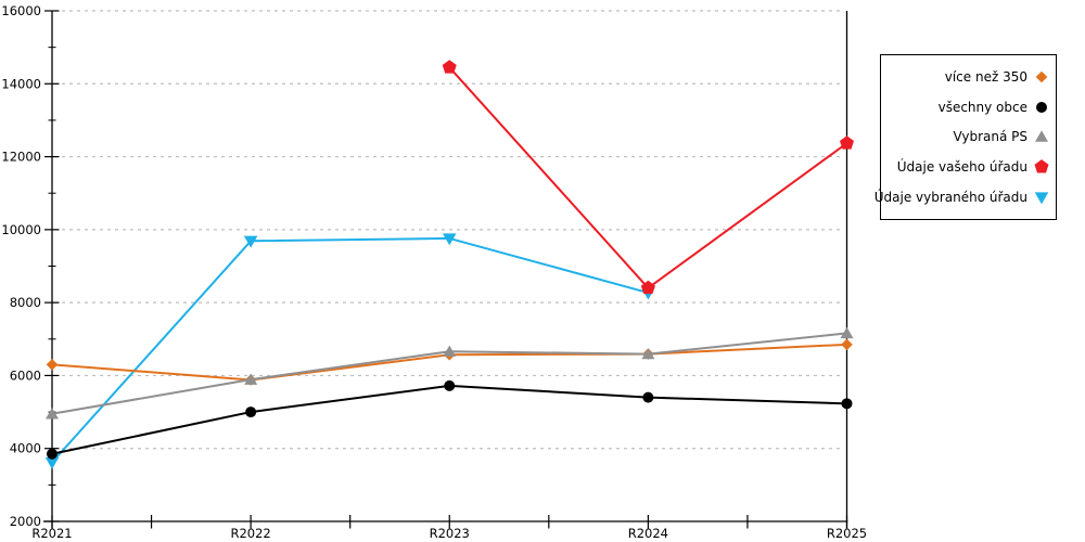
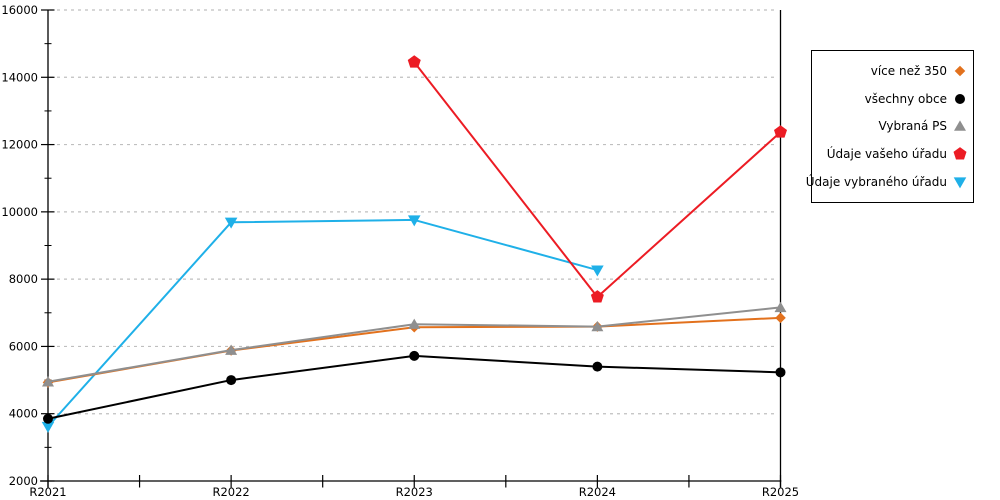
více než 350/R2021: 6300 -> 4900
Údaje vašeho úřadu/R2024: 8400 -> 7500
